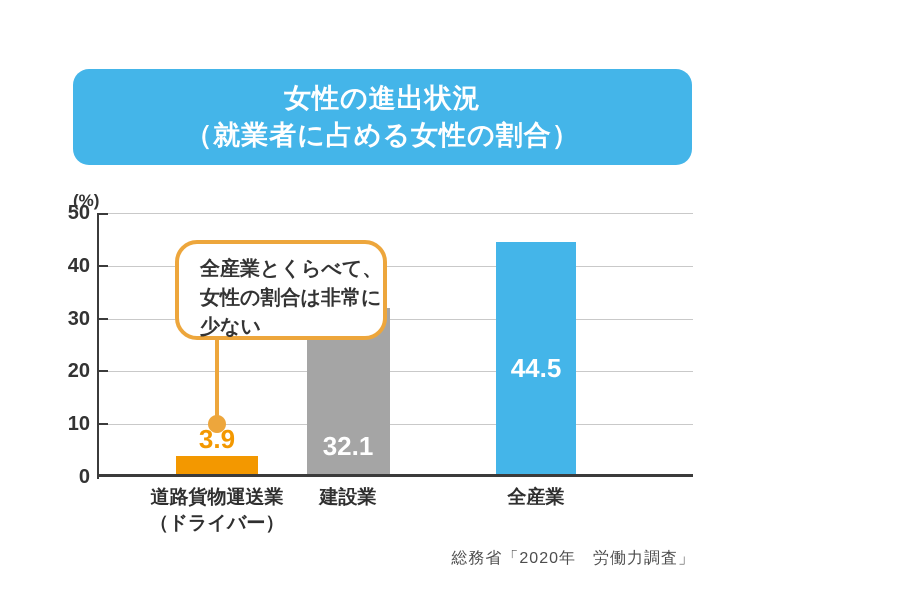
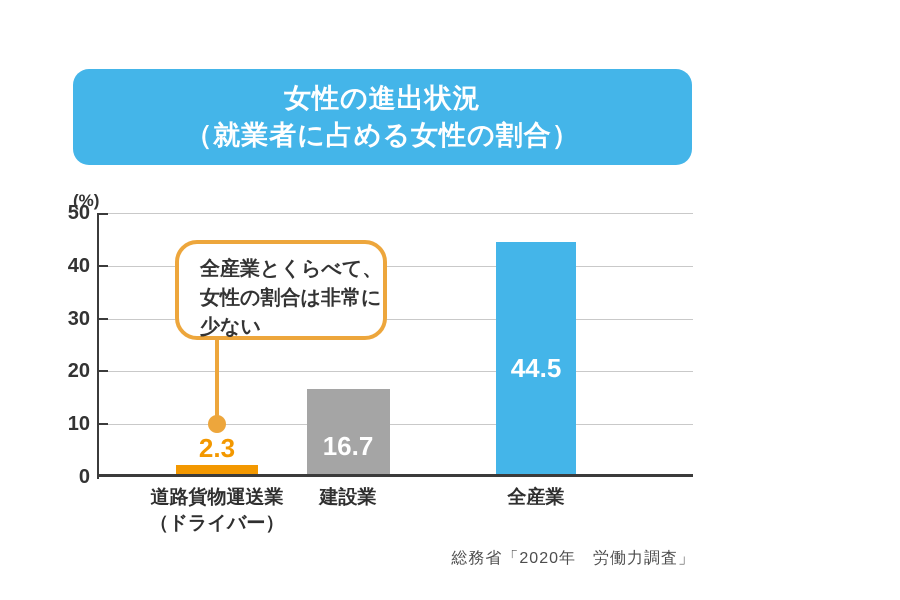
道路貨物運送業（ドライバー）: 3.9 -> 2.3
建設業: 32.1 -> 16.7
